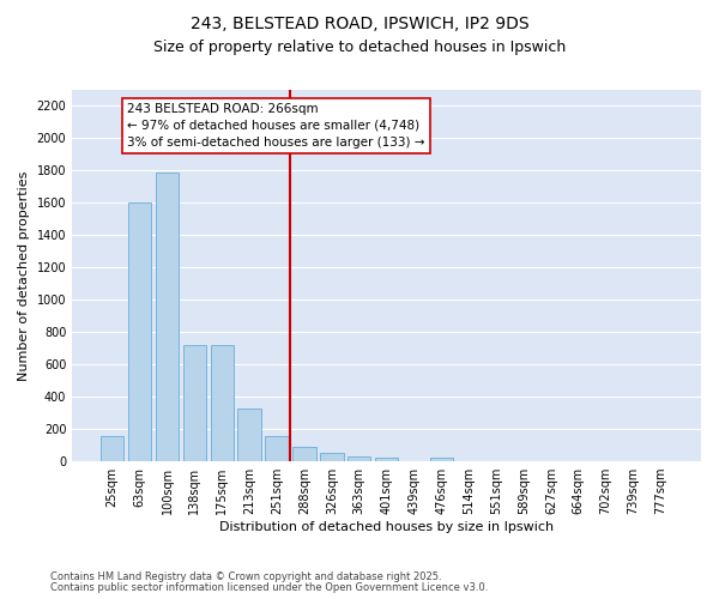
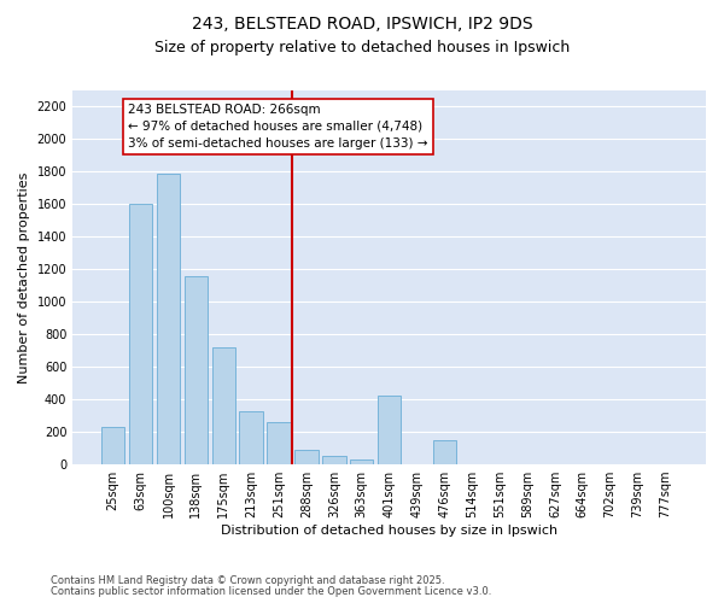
25sqm: 160 -> 230
138sqm: 720 -> 1160
251sqm: 160 -> 260
401sqm: 20 -> 420
476sqm: 20 -> 150
